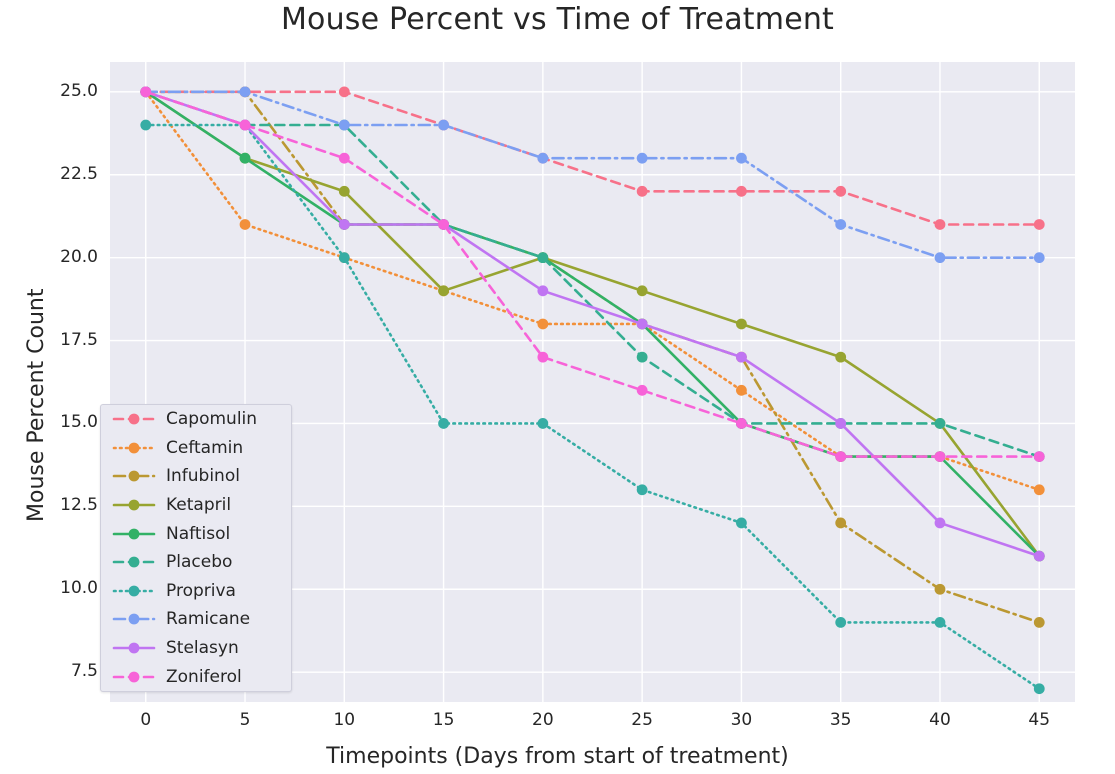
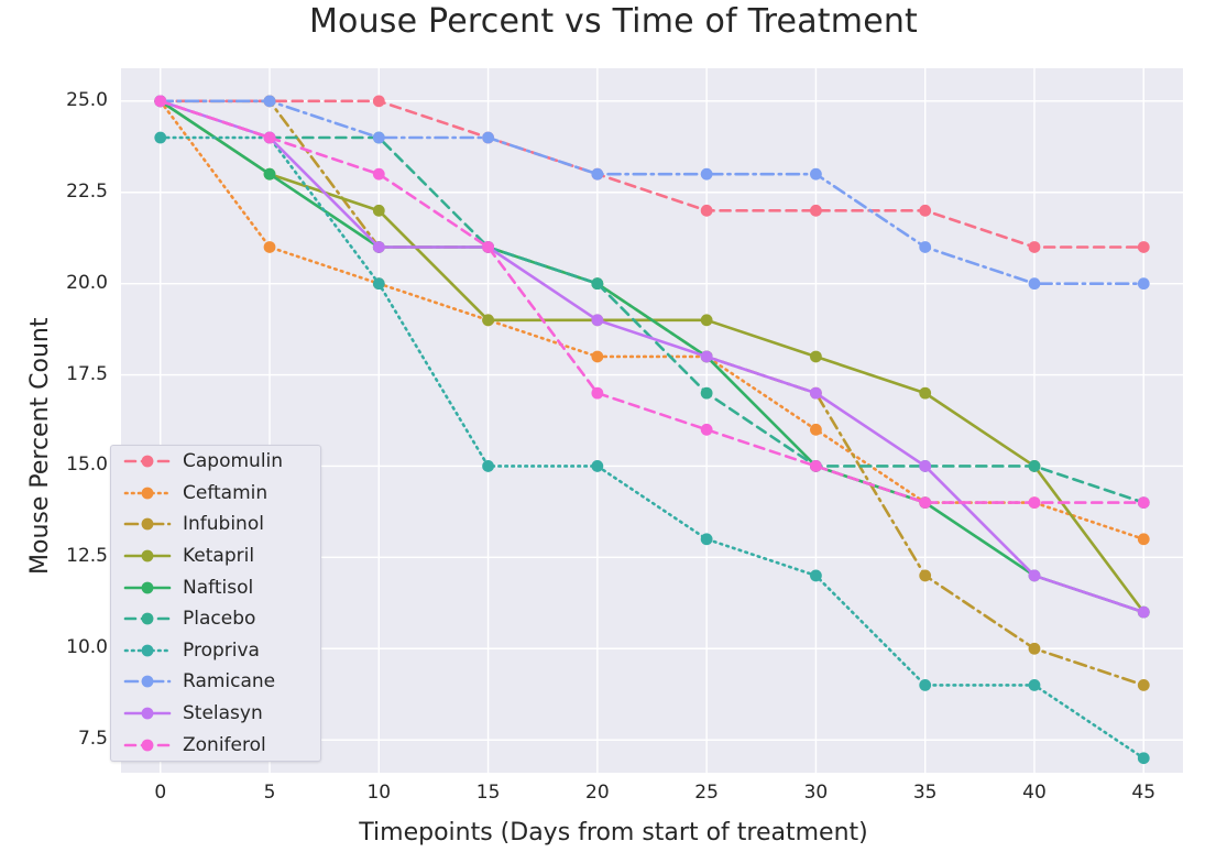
Ketapril/20: 20 -> 19
Naftisol/40: 14 -> 12
